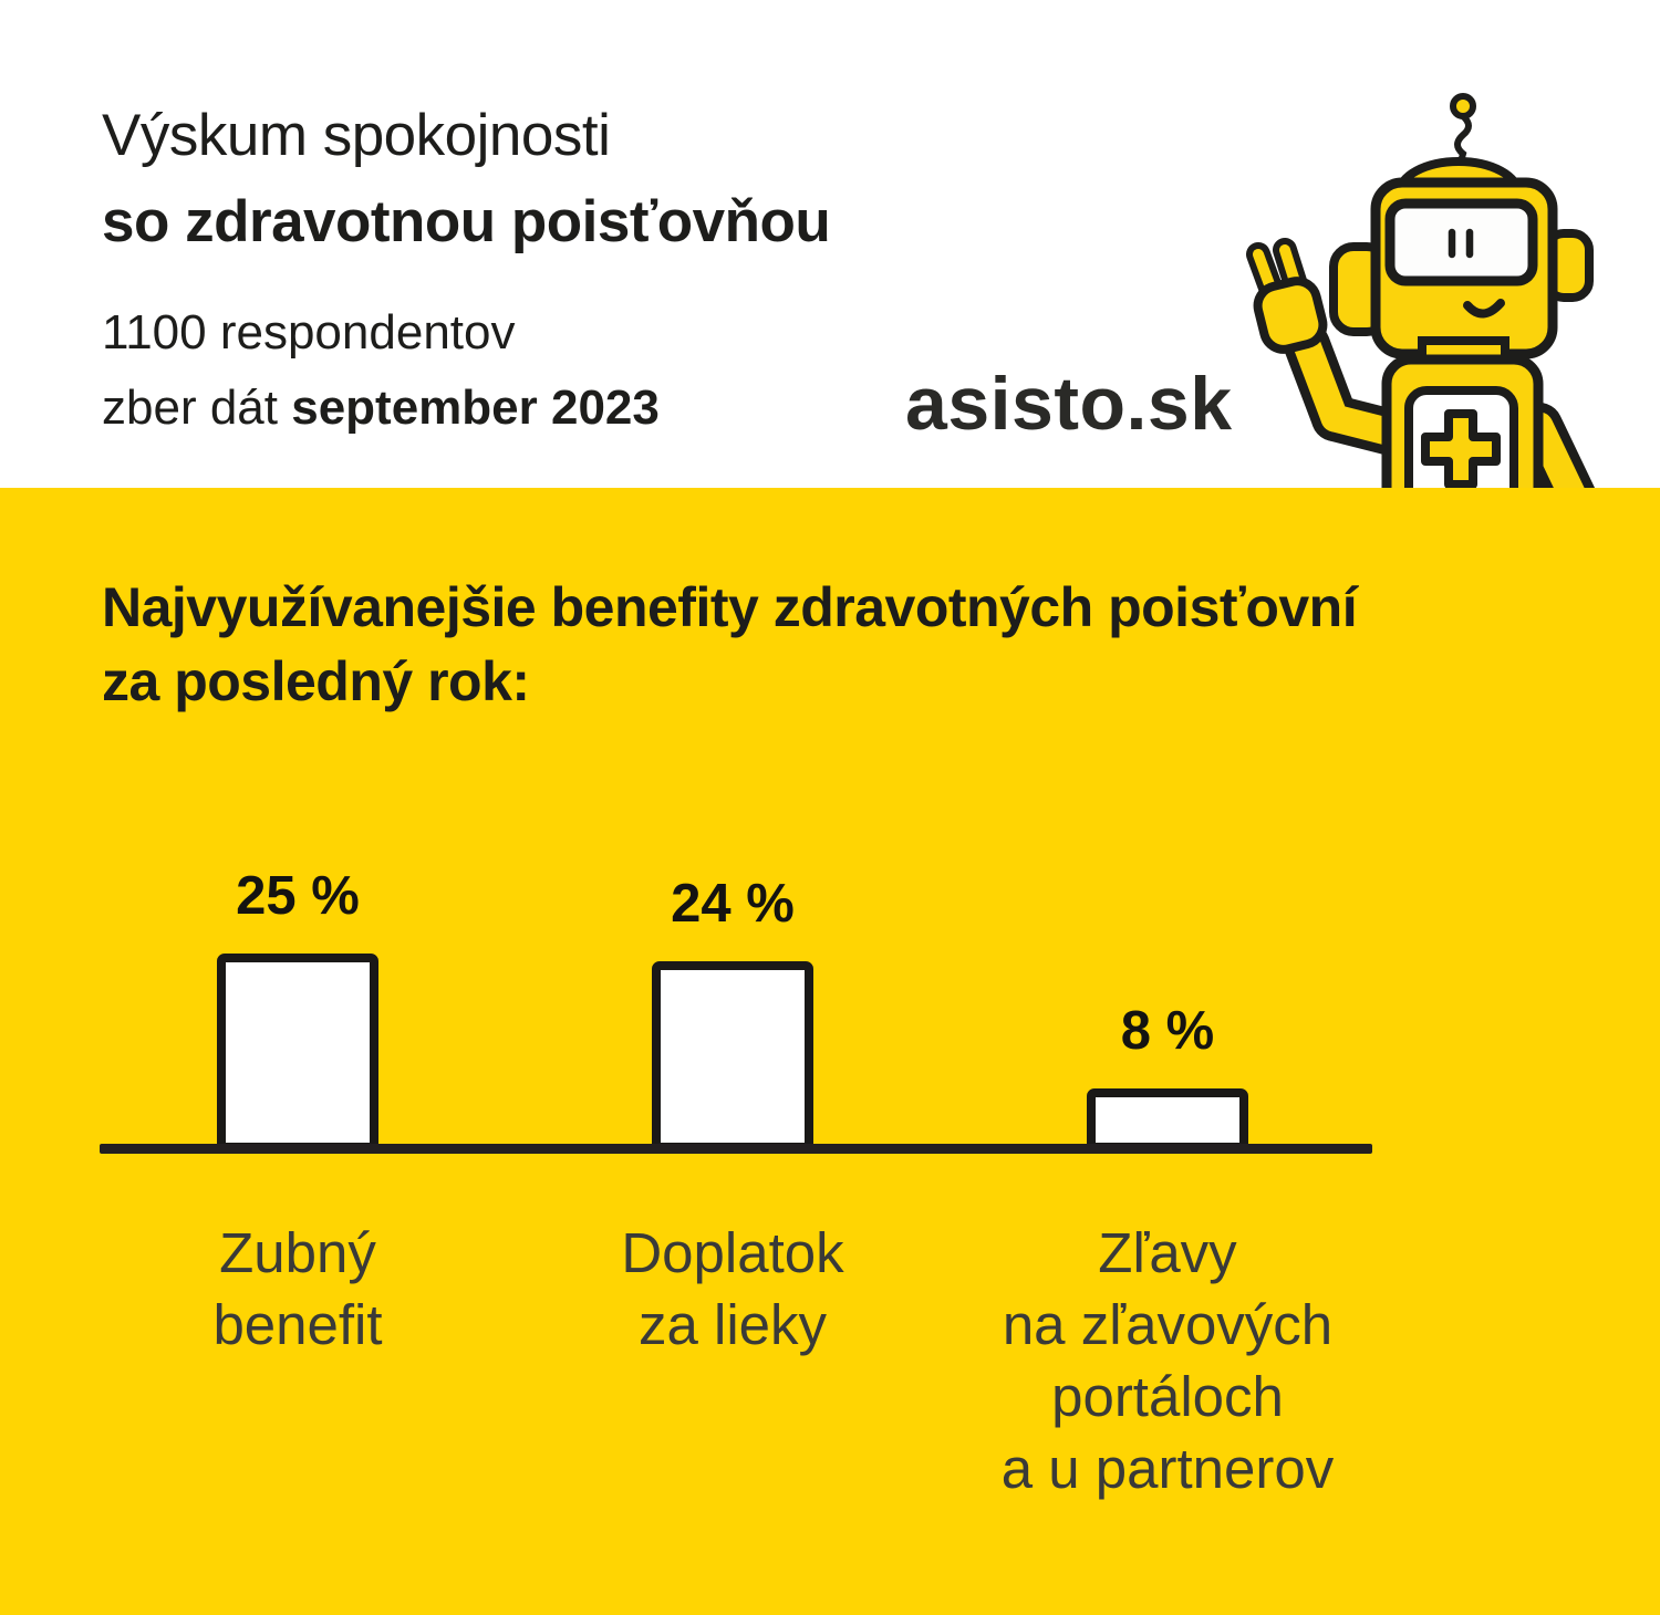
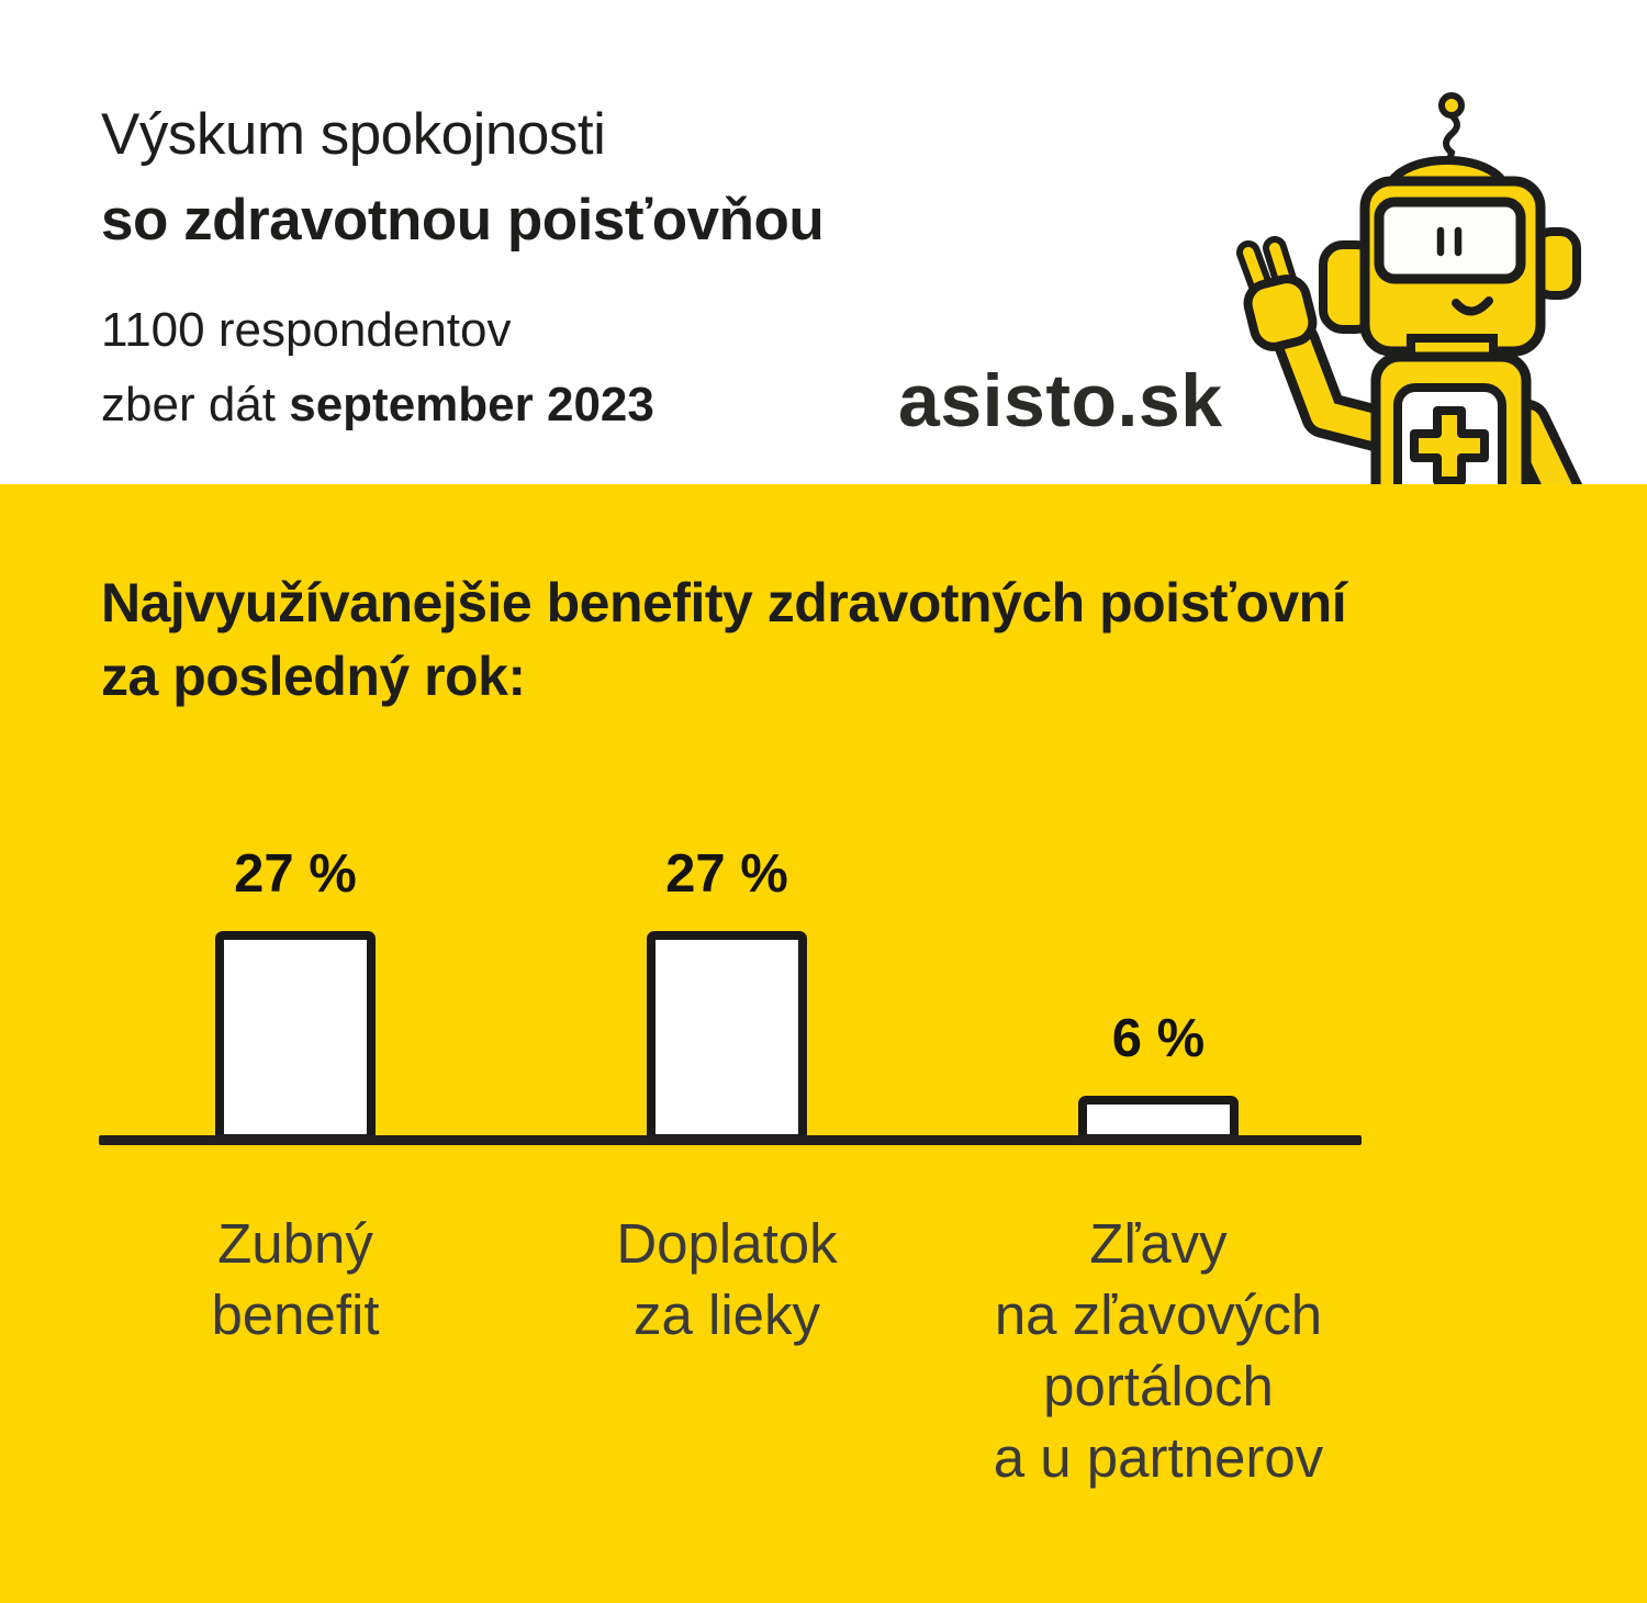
Zubný benefit: 25 -> 27
Doplatok za lieky: 24 -> 27
Zľavy na zľavových portáloch a u partnerov: 8 -> 6
